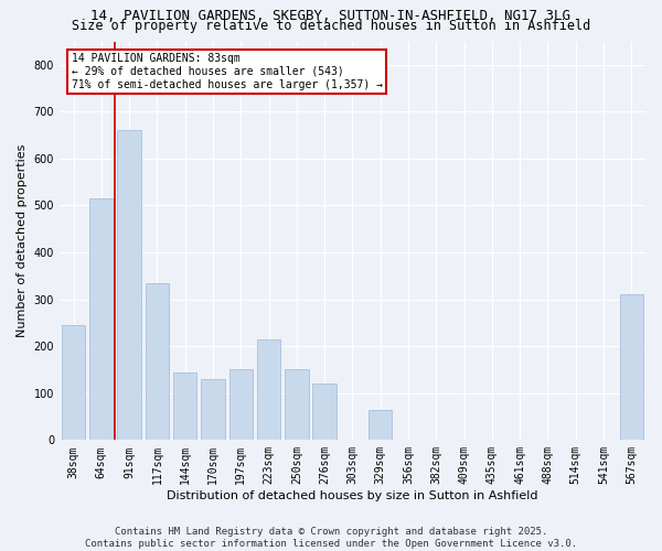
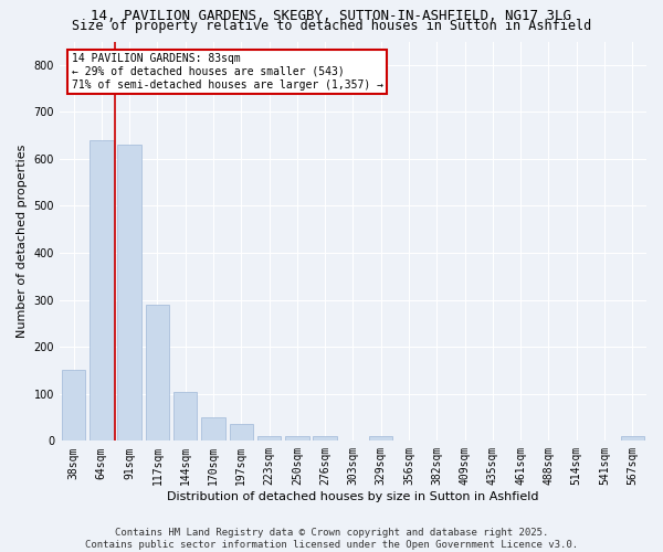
38sqm: 245 -> 150
64sqm: 515 -> 640
91sqm: 660 -> 630
117sqm: 335 -> 290
144sqm: 145 -> 105
170sqm: 130 -> 50
197sqm: 150 -> 35
223sqm: 215 -> 10
250sqm: 150 -> 10
276sqm: 120 -> 10
329sqm: 65 -> 10
567sqm: 310 -> 10
